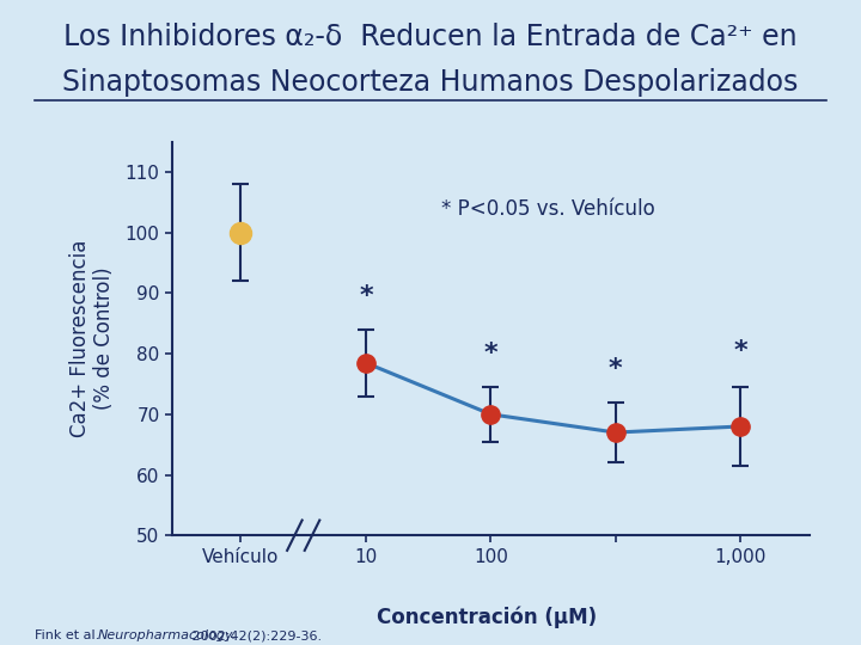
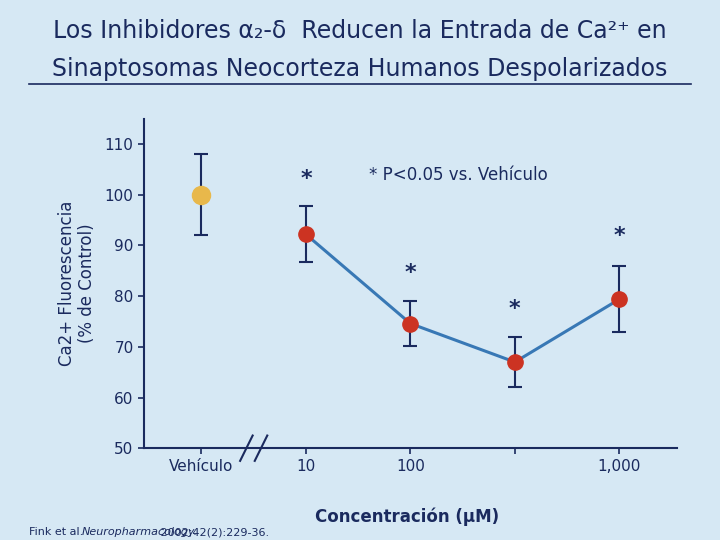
10: 78.5 -> 92.2
100: 70.0 -> 74.6
1,000: 68.0 -> 79.4
